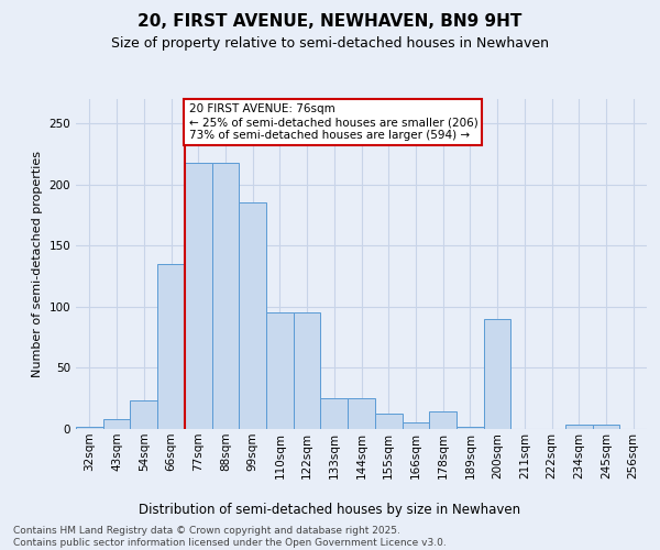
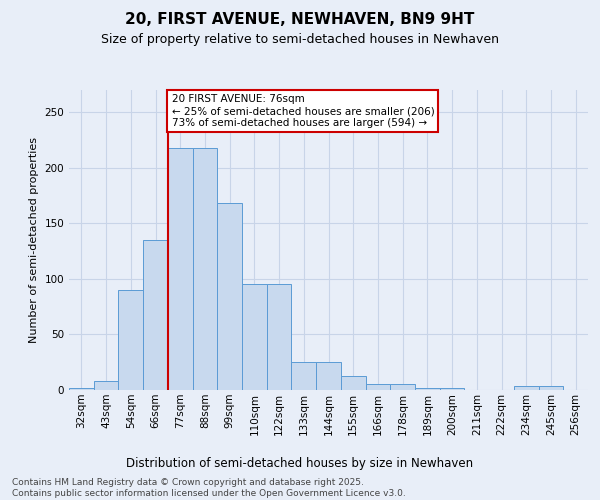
54sqm: 23 -> 90
99sqm: 185 -> 168
178sqm: 14 -> 5
200sqm: 90 -> 2
